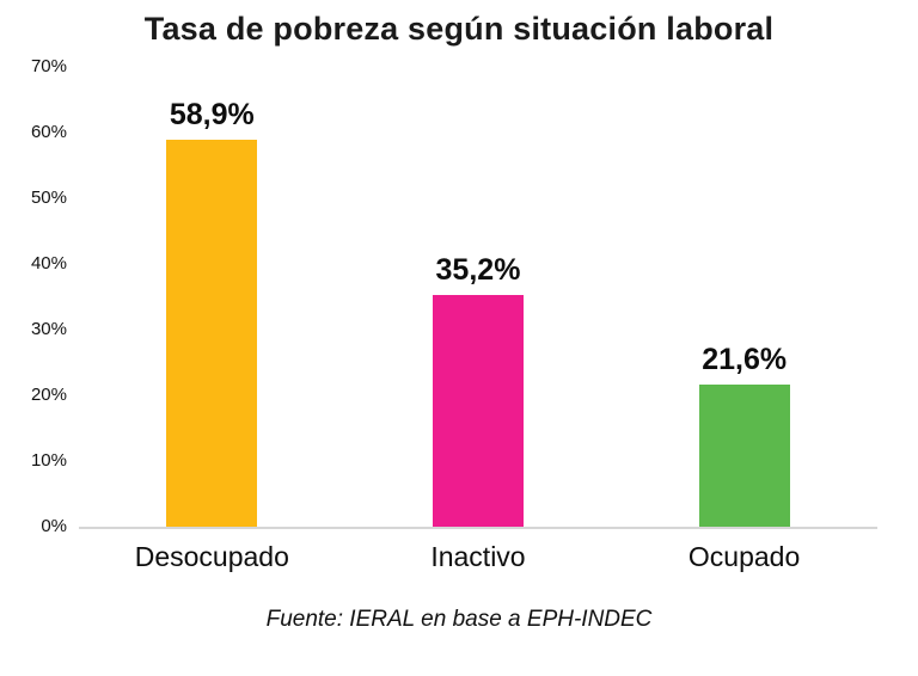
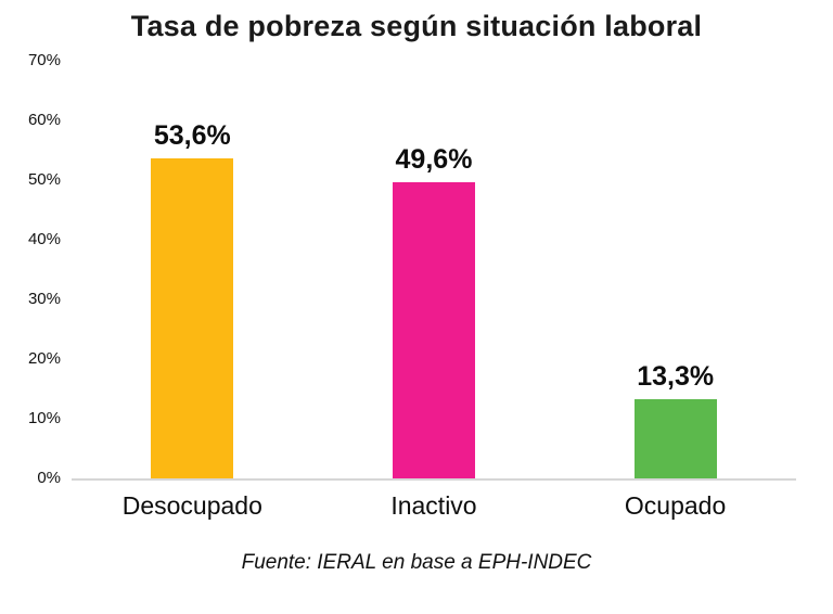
Desocupado: 58,9% -> 53,6%
Inactivo: 35,2% -> 49,6%
Ocupado: 21,6% -> 13,3%
